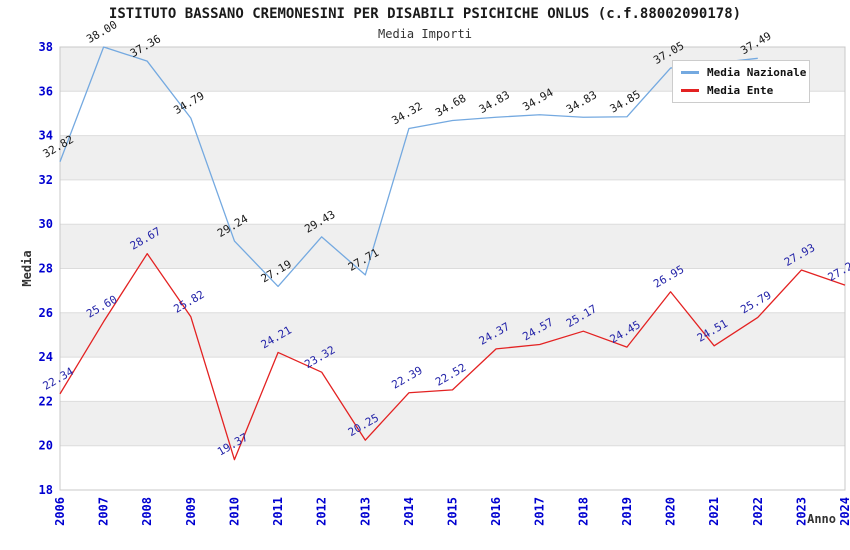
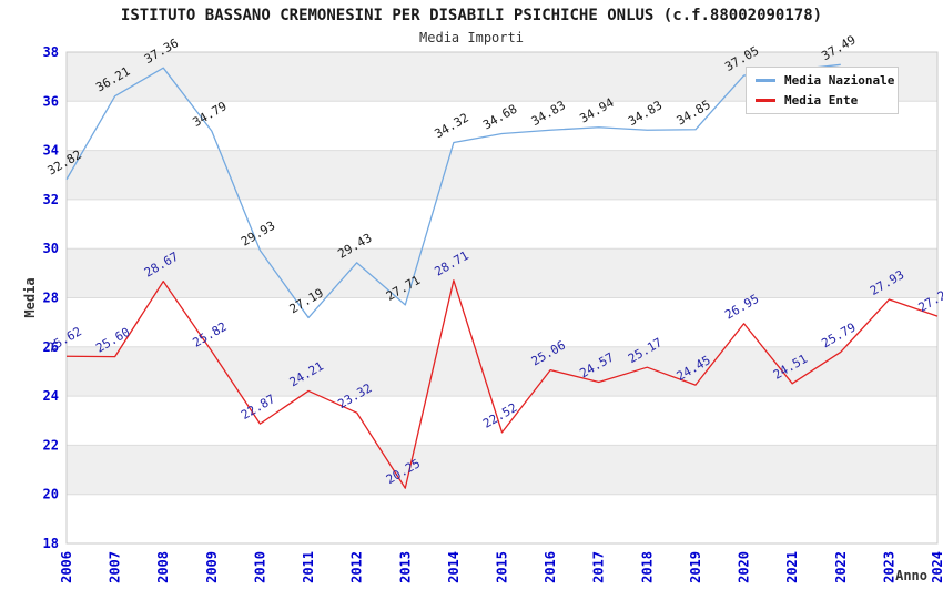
Media Ente/2006: 22.34 -> 25.62
Media Nazionale/2007: 38.00 -> 36.21
Media Nazionale/2010: 29.24 -> 29.93
Media Ente/2010: 19.37 -> 22.87
Media Ente/2014: 22.39 -> 28.71
Media Ente/2016: 24.37 -> 25.06
